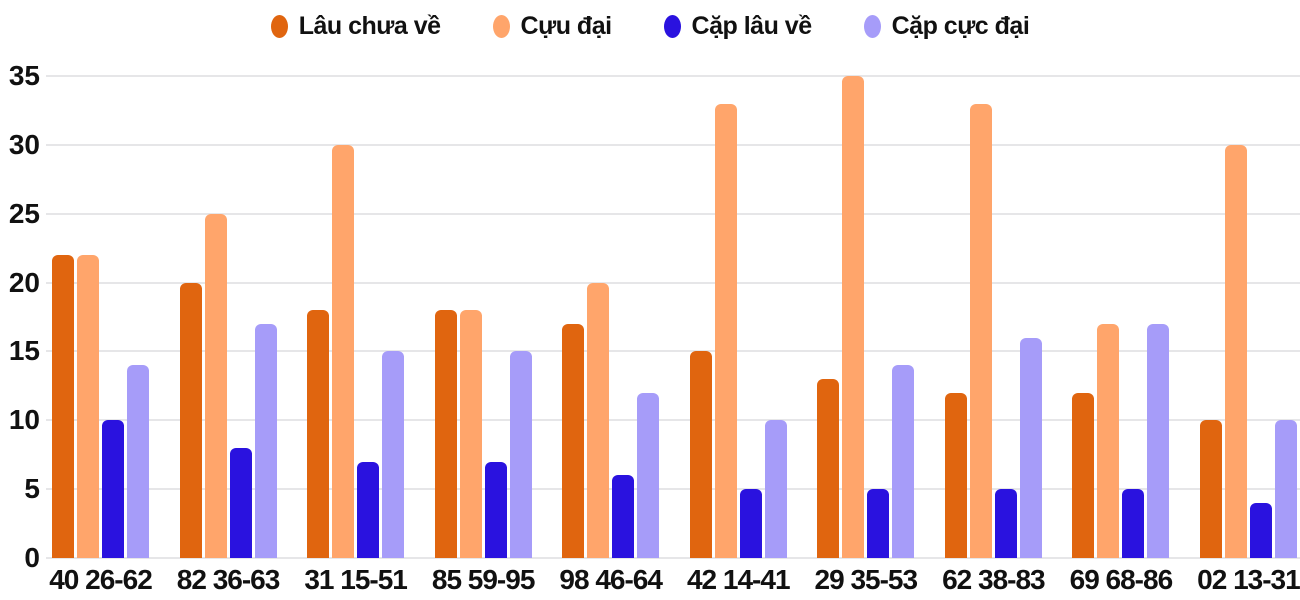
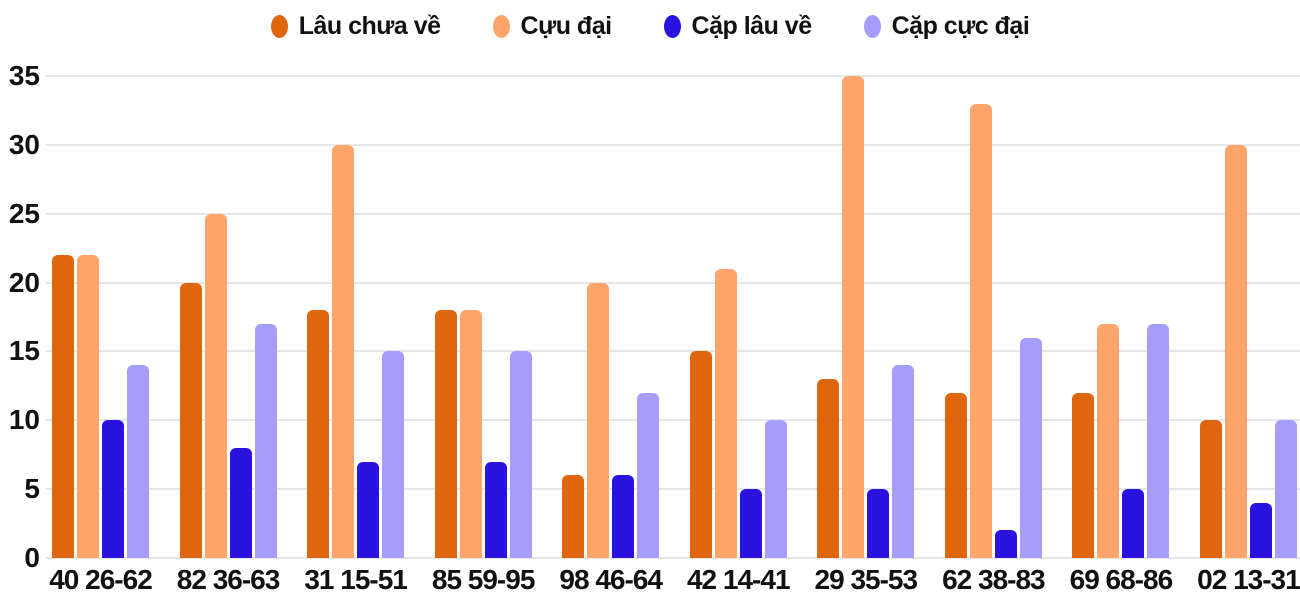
Lâu chưa về/98 46-64: 17 -> 6
Cựu đại/42 14-41: 33 -> 21
Cặp lâu về/62 38-83: 5 -> 2
